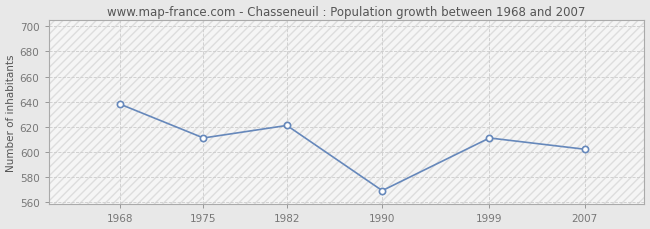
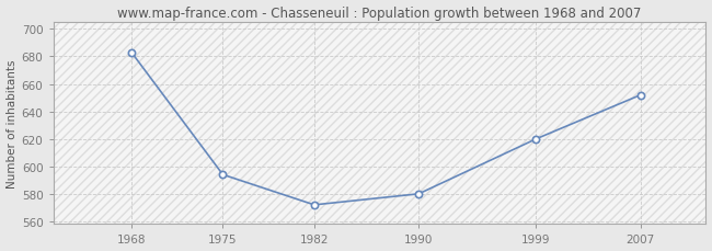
1968: 638 -> 683
1975: 611 -> 594
1982: 621 -> 572
1990: 569 -> 580
1999: 611 -> 620
2007: 602 -> 652
